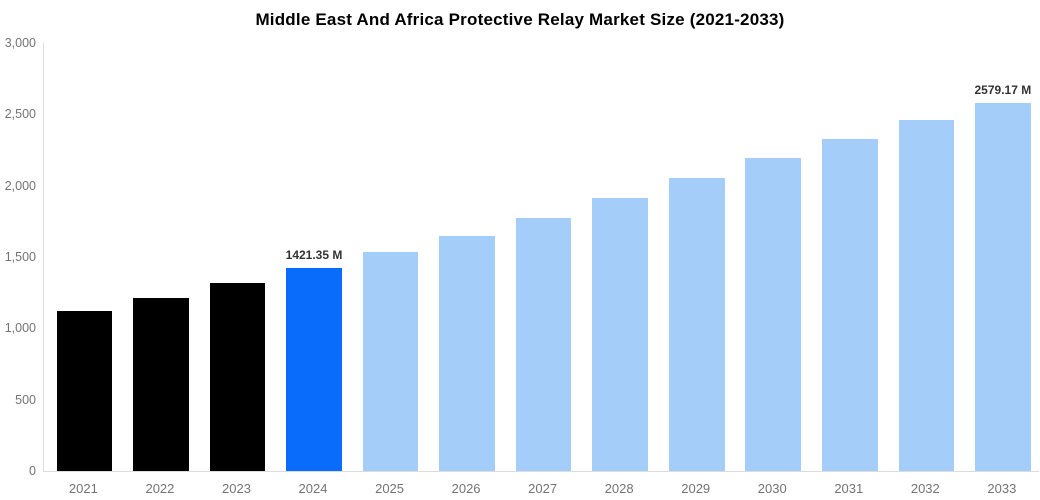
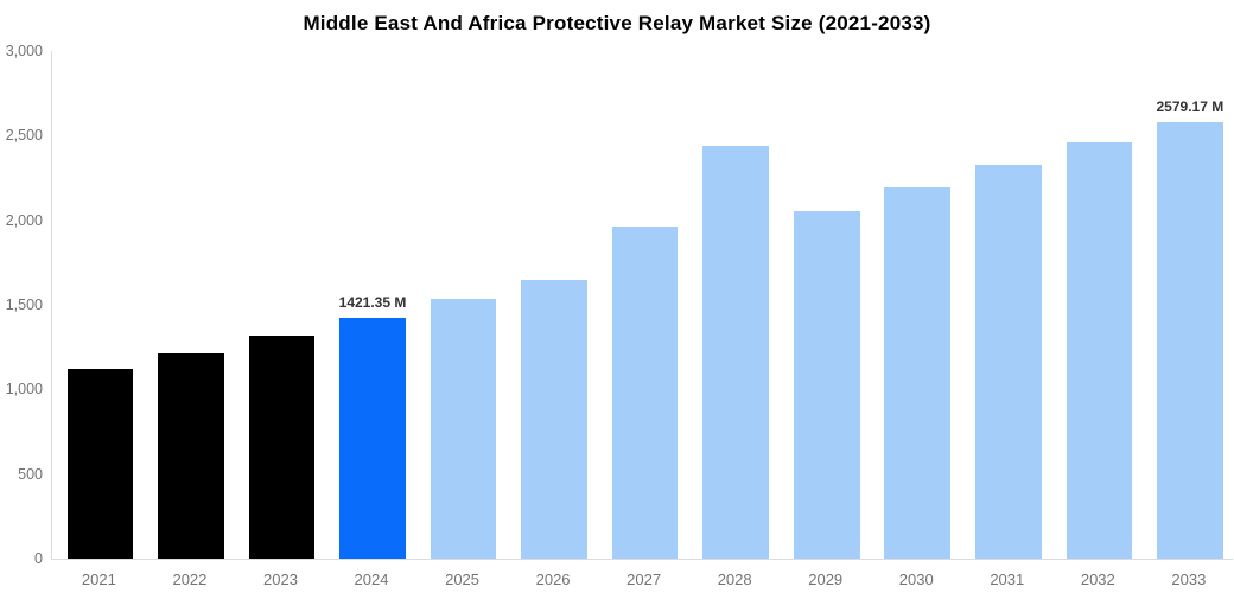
2027: 1780 -> 1960
2028: 1910 -> 2440
